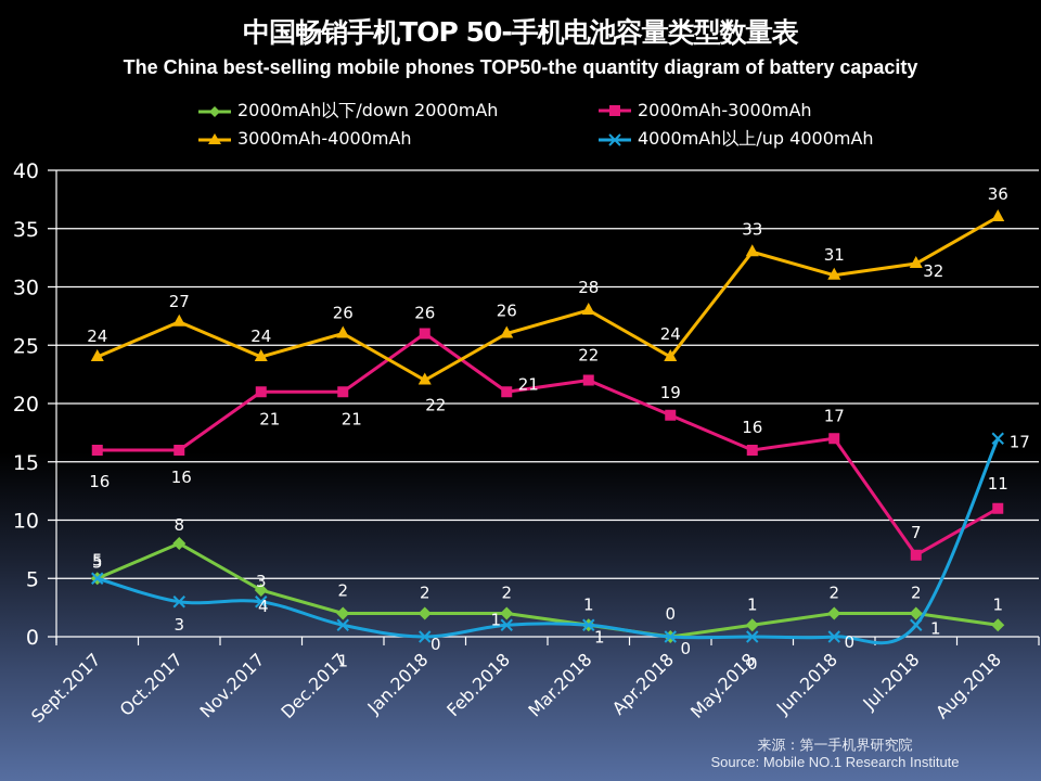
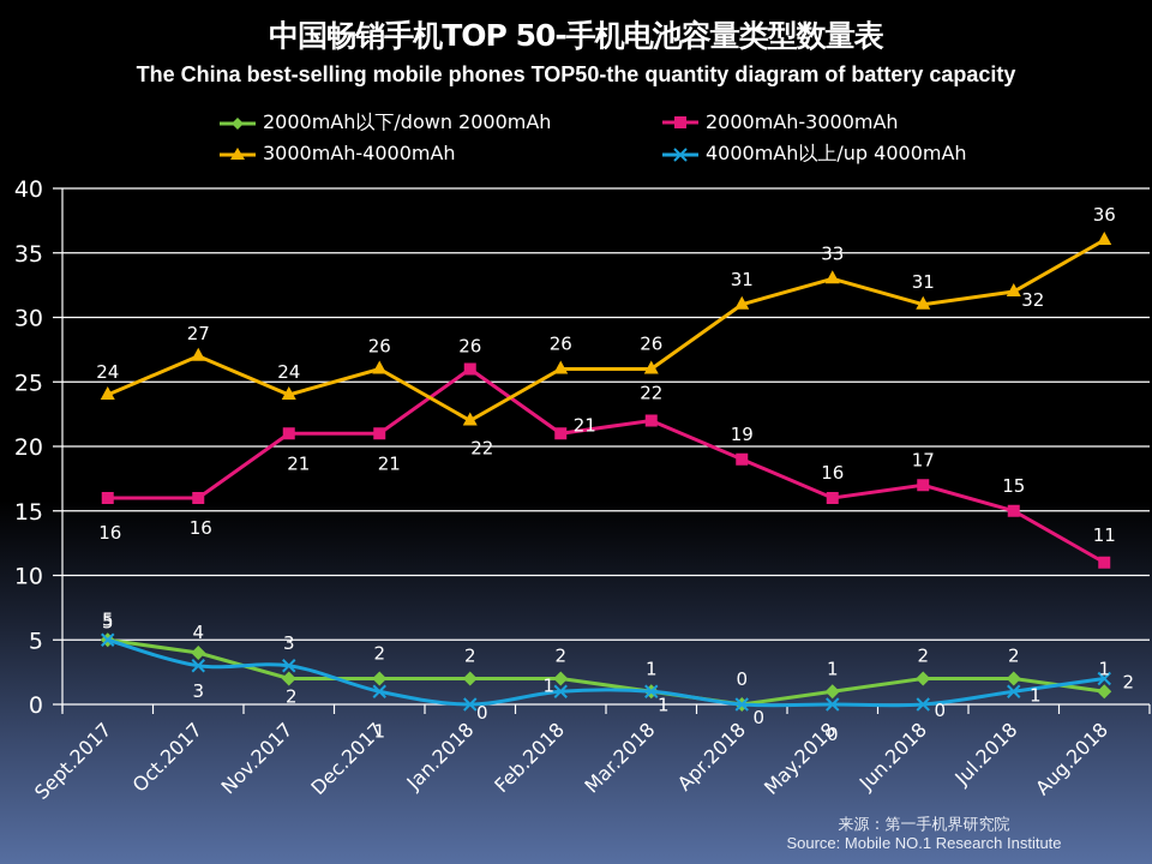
2000mAh以下/down 2000mAh/Oct.2017: 8 -> 4
2000mAh以下/down 2000mAh/Nov.2017: 4 -> 2
3000mAh-4000mAh/Mar.2018: 28 -> 26
3000mAh-4000mAh/Apr.2018: 24 -> 31
2000mAh-3000mAh/Jul.2018: 7 -> 15
4000mAh以上/up 4000mAh/Aug.2018: 17 -> 2
